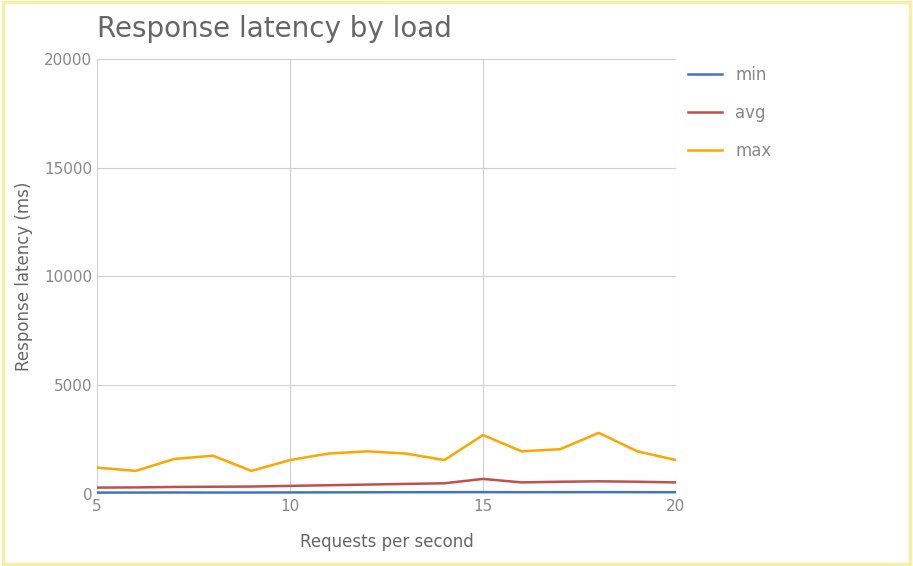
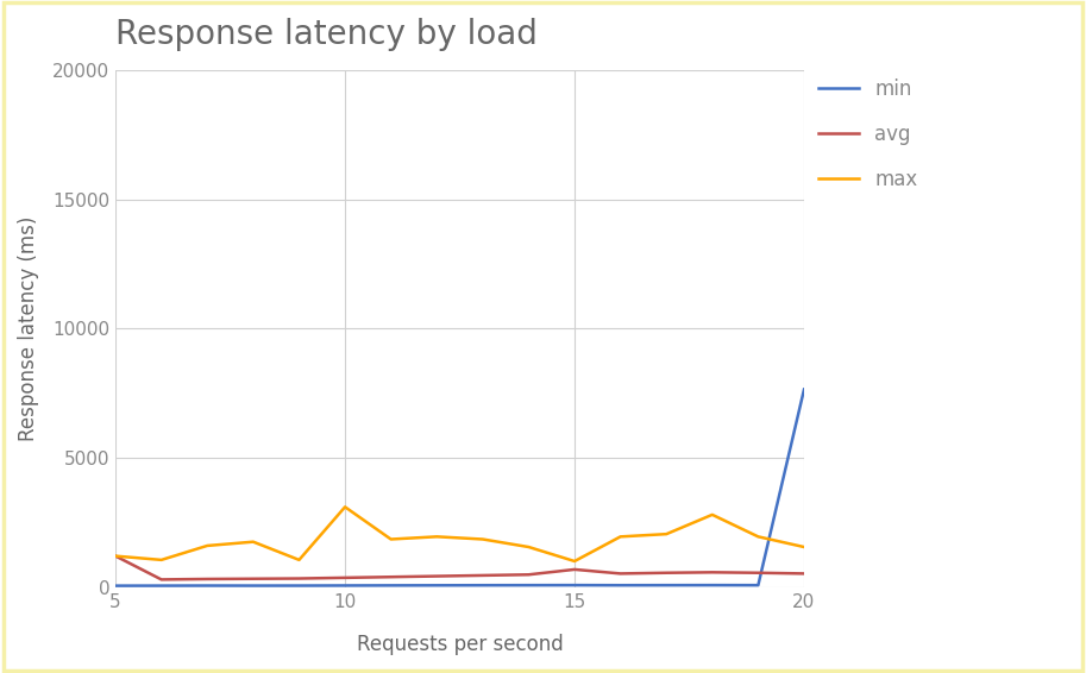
avg/5: 280 -> 1200
max/10: 1550 -> 3100
max/15: 2700 -> 1000
min/20: 70 -> 7650
